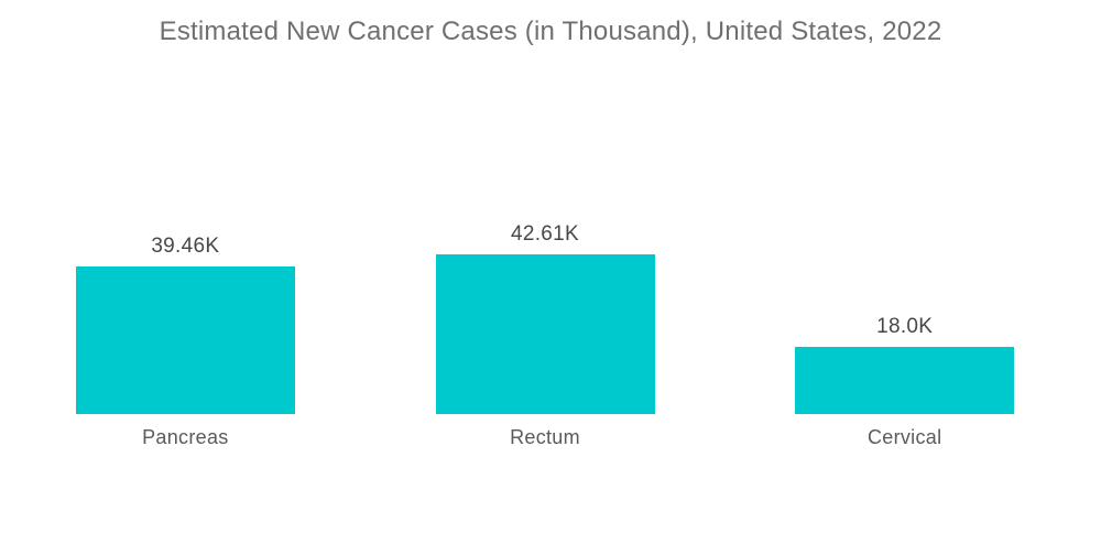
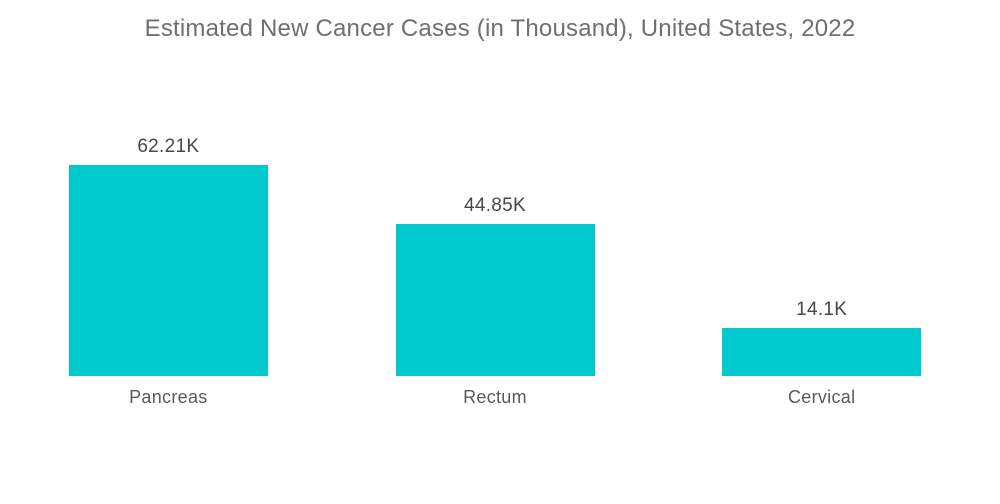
Pancreas: 39.46K -> 62.21K
Rectum: 42.61K -> 44.85K
Cervical: 18.0K -> 14.1K
